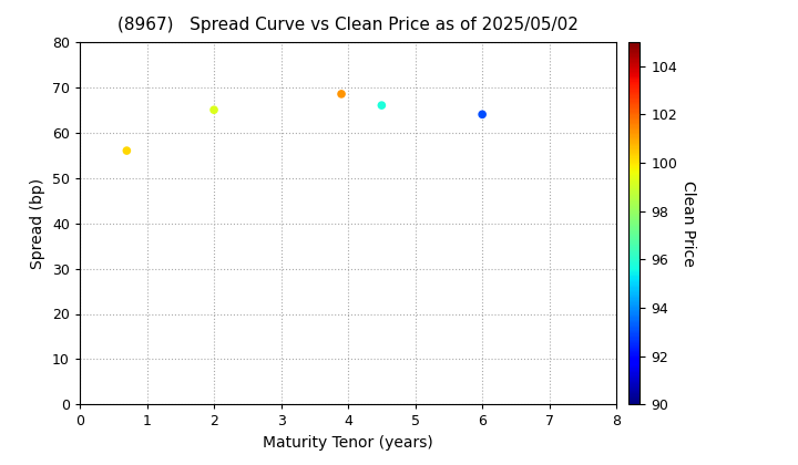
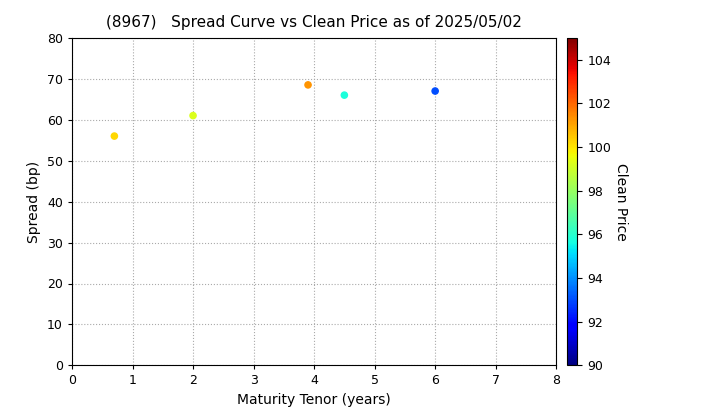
2: 65.0 -> 61.0
6: 64.0 -> 67.0
